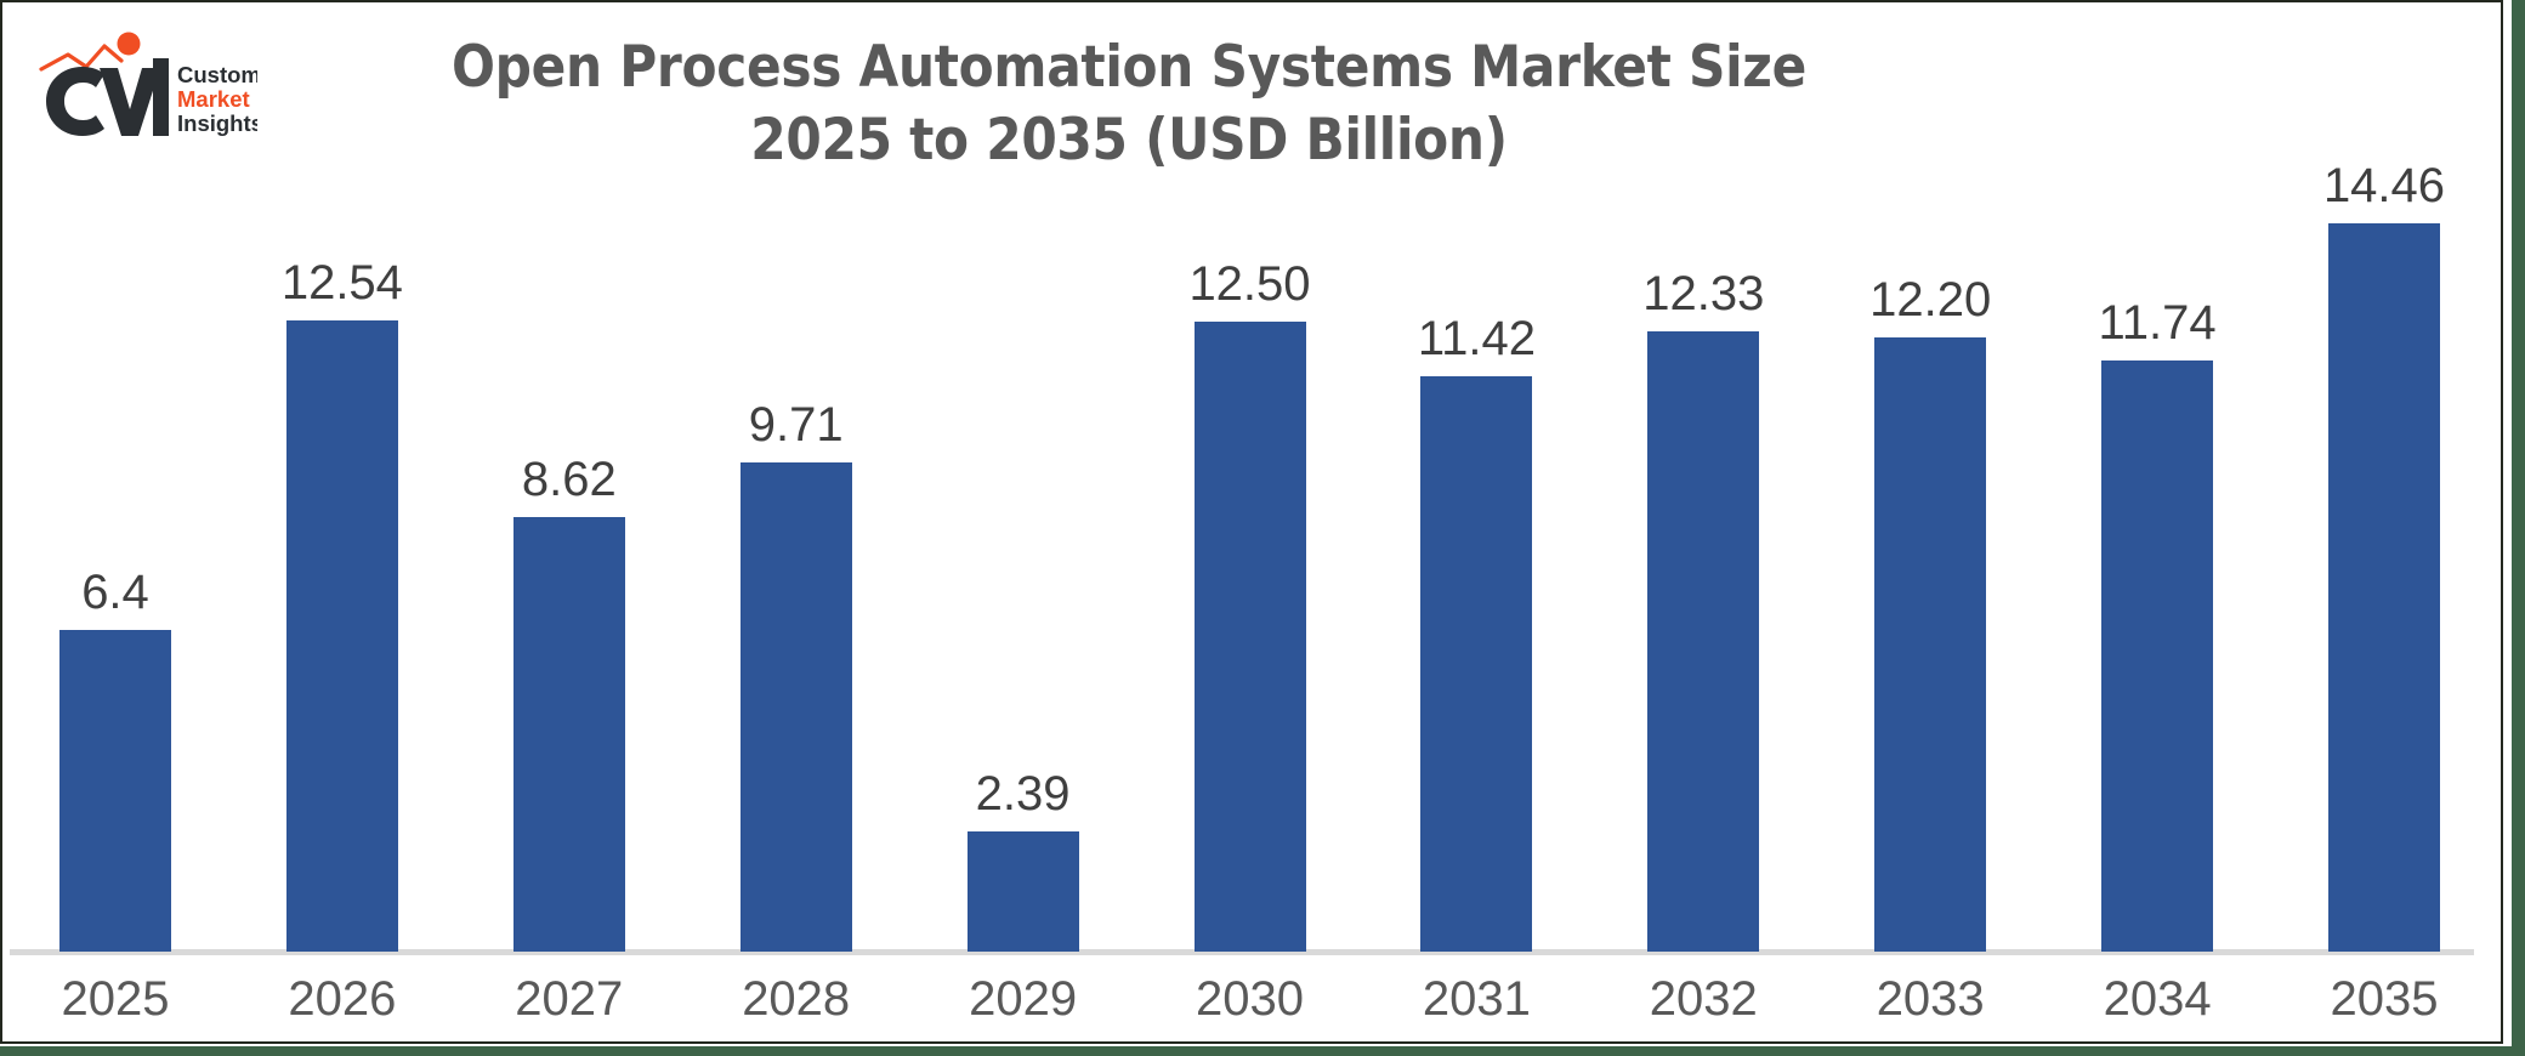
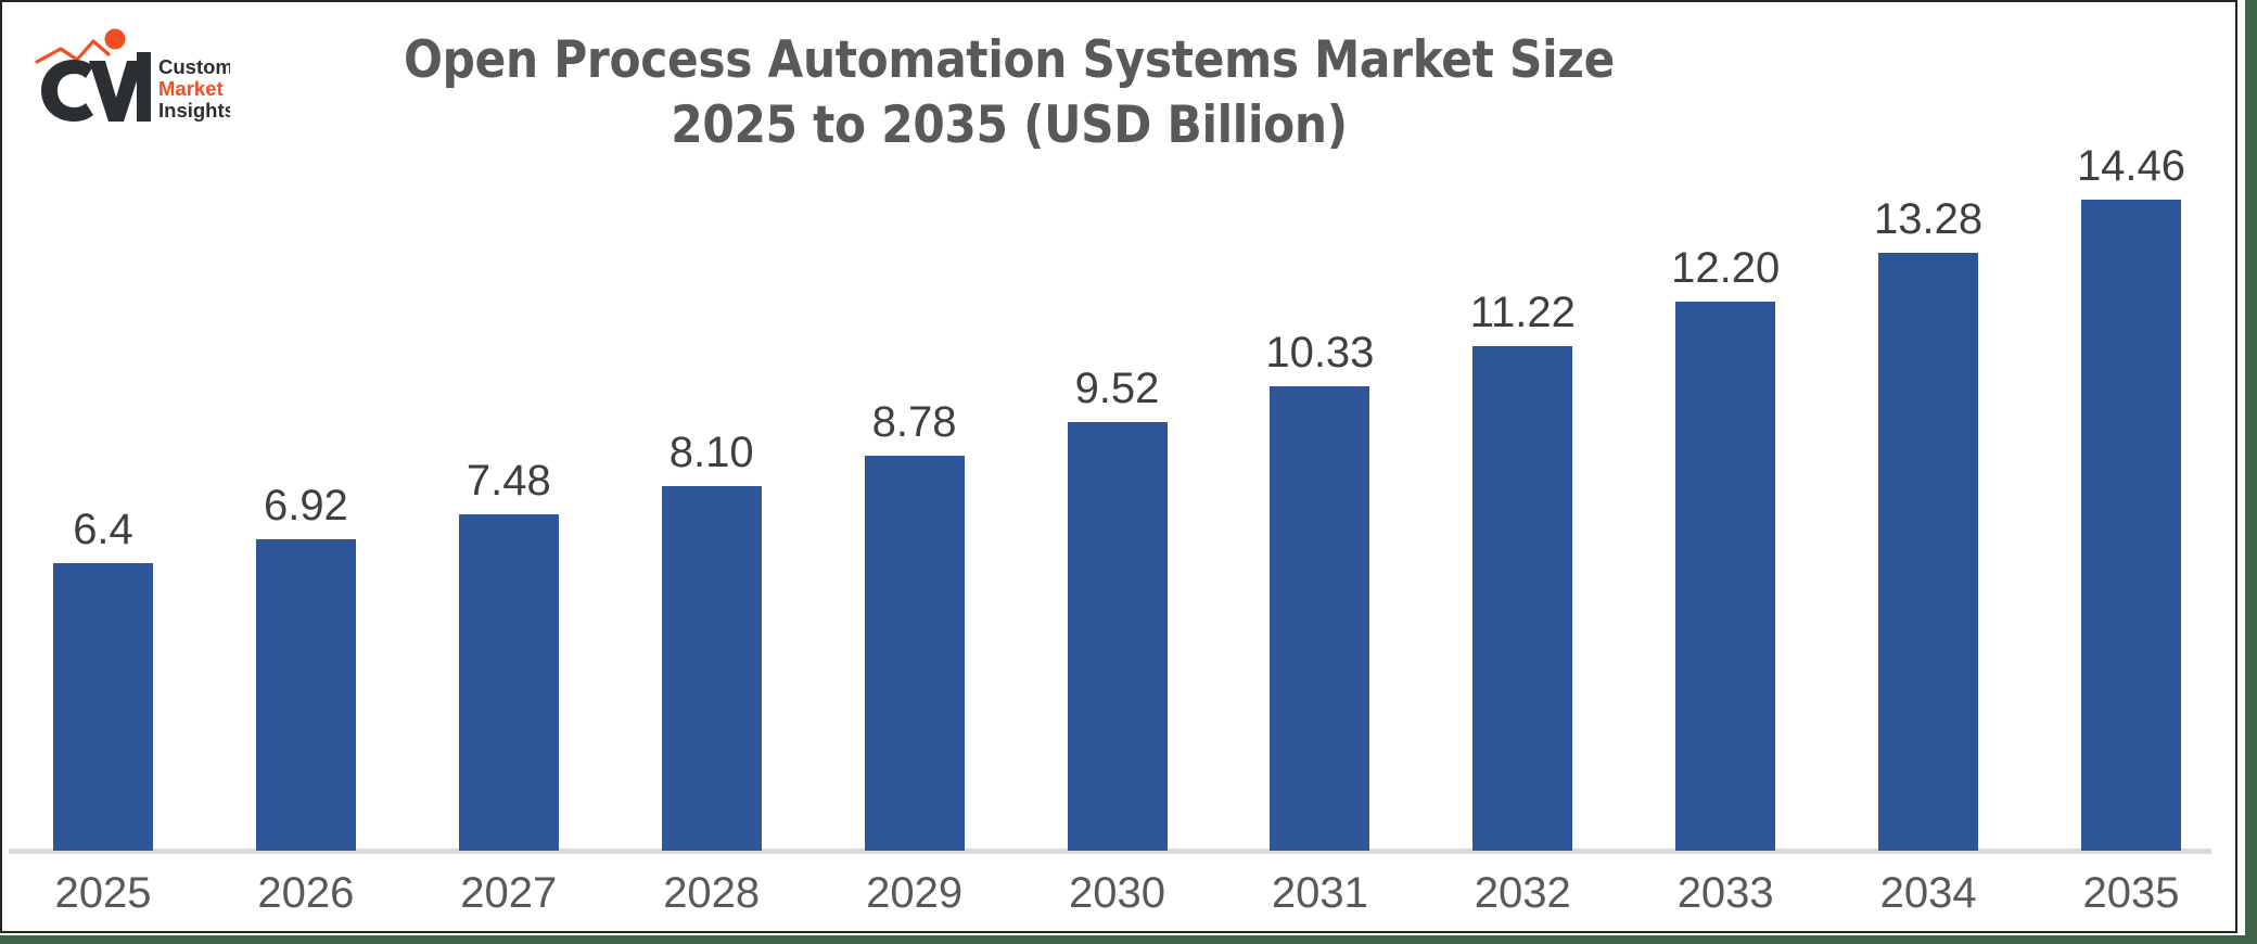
2026: 12.54 -> 6.92
2027: 8.62 -> 7.48
2028: 9.71 -> 8.10
2029: 2.39 -> 8.78
2030: 12.50 -> 9.52
2031: 11.42 -> 10.33
2032: 12.33 -> 11.22
2034: 11.74 -> 13.28
